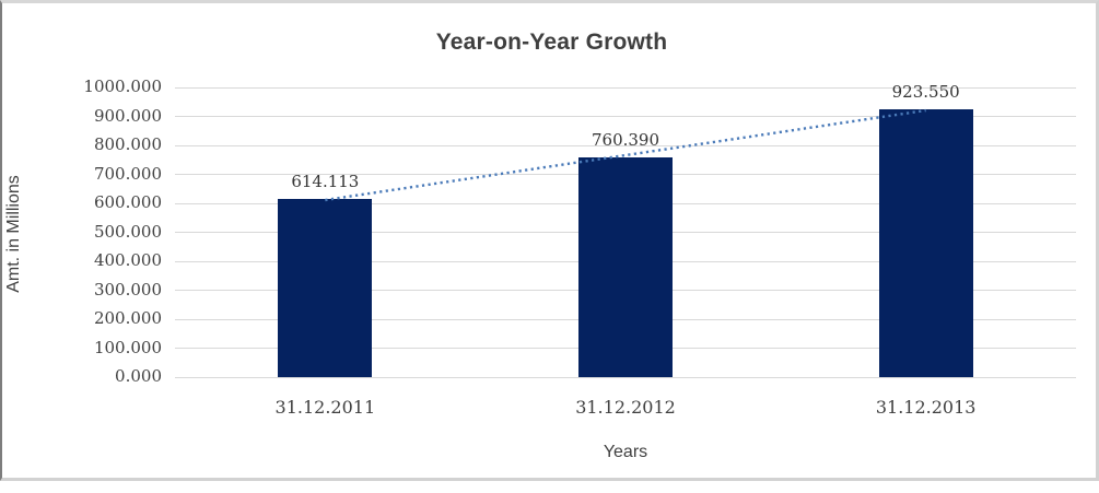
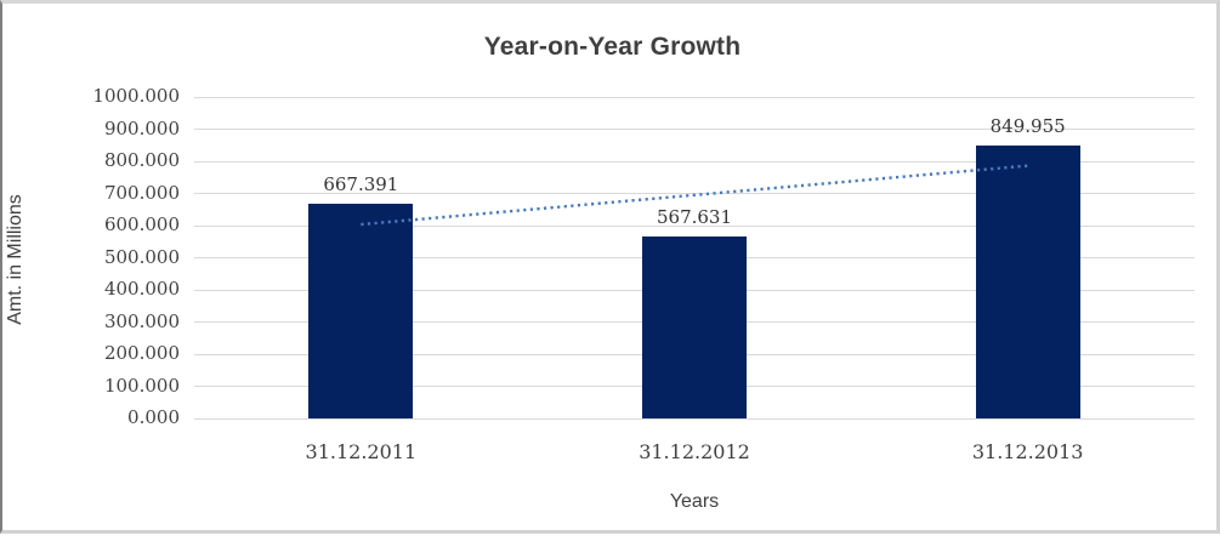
31.12.2011: 614.113 -> 667.391
31.12.2012: 760.390 -> 567.631
31.12.2013: 923.550 -> 849.955
